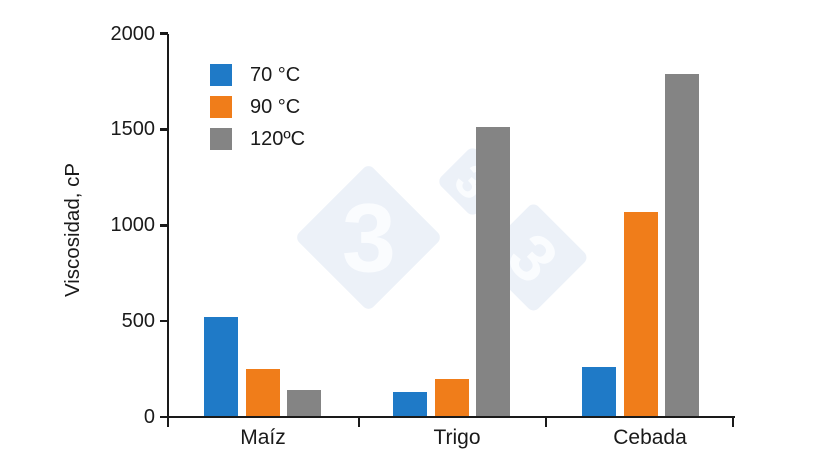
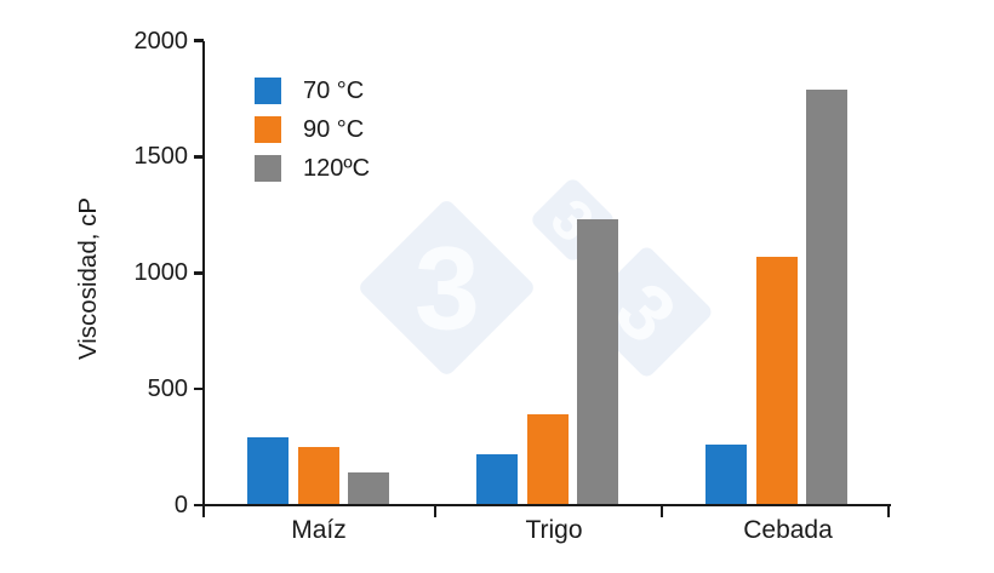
70 °C/Maíz: 520 -> 290
70 °C/Trigo: 130 -> 220
90 °C/Trigo: 200 -> 390
120ºC/Trigo: 1510 -> 1230
